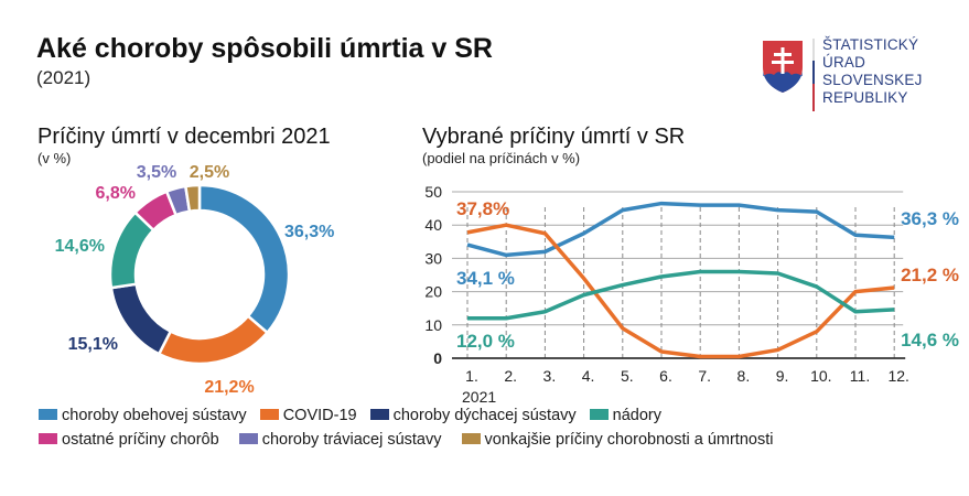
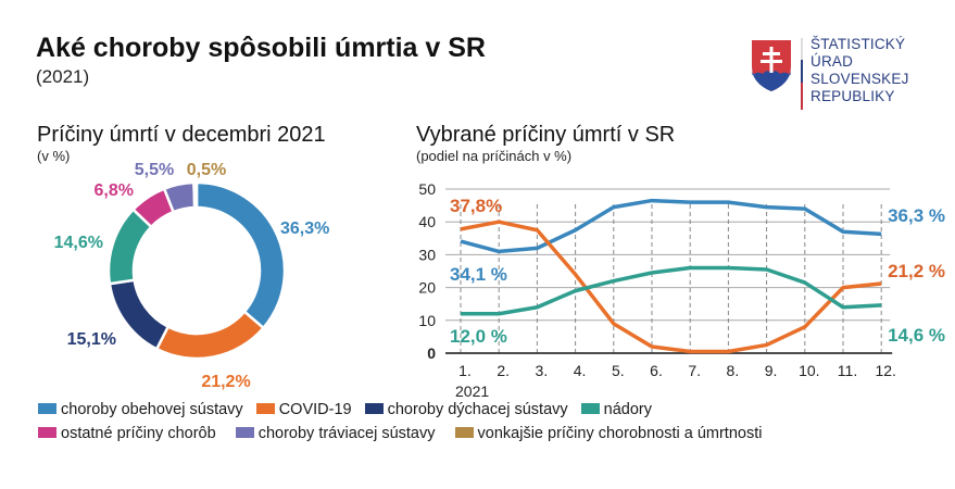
Príčiny úmrtí v decembri 2021/choroby tráviacej sústavy: 3,5% -> 5,5%
Príčiny úmrtí v decembri 2021/vonkajšie príčiny chorobnosti a úmrtnosti: 2,5% -> 0,5%
